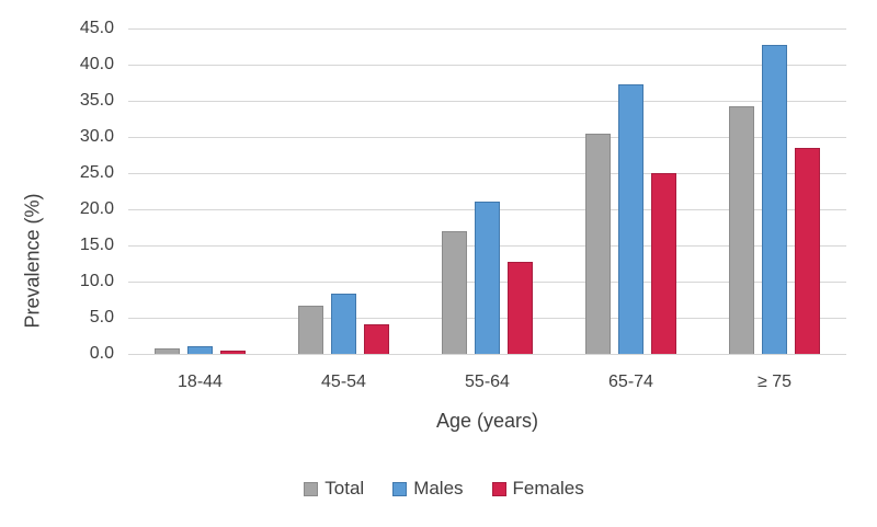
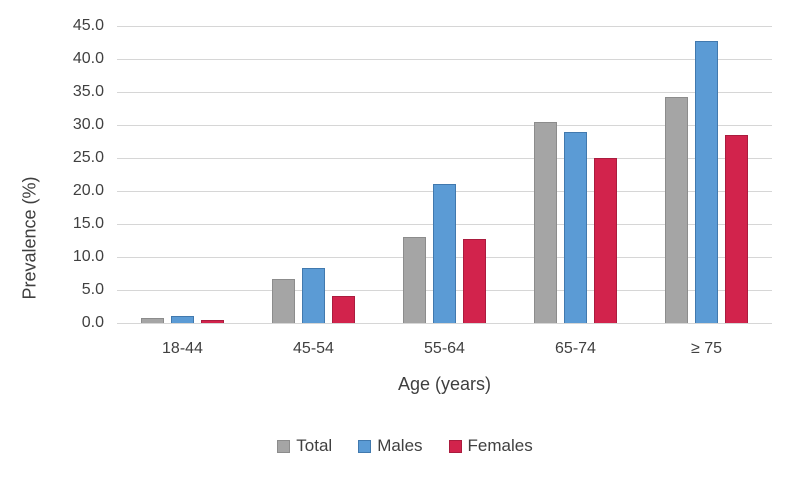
Total/55-64: 17 -> 13
Males/65-74: 37 -> 29
